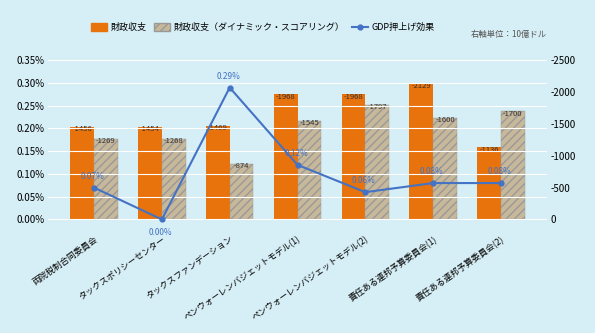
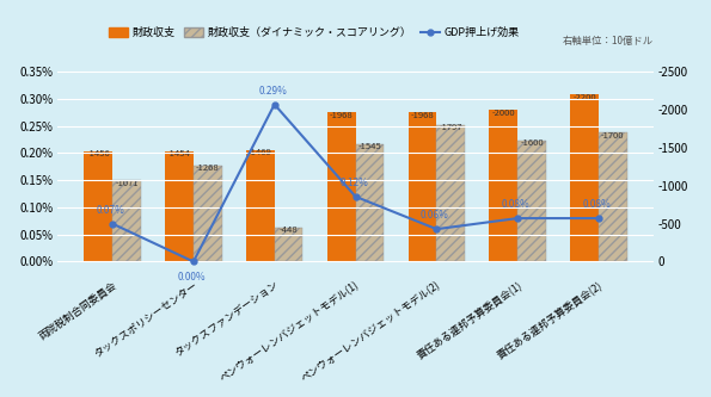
財政収支（ダイナミック・スコアリング）/両院税制合同委員会: -1269 -> -1071
財政収支（ダイナミック・スコアリング）/タックスファンデーション: -874 -> -448
財政収支/責任ある連邦予算委員会(1): -2129 -> -2000
財政収支/責任ある連邦予算委員会(2): -1136 -> -2200
